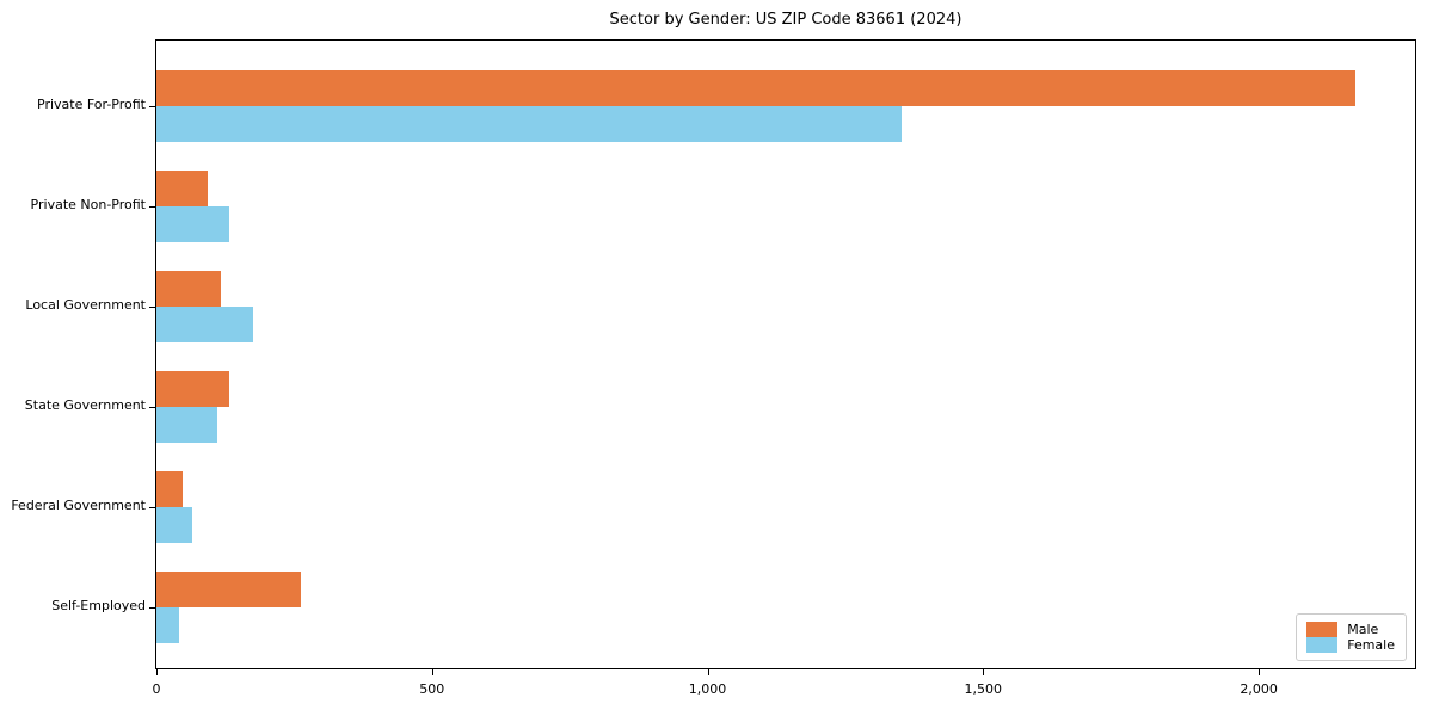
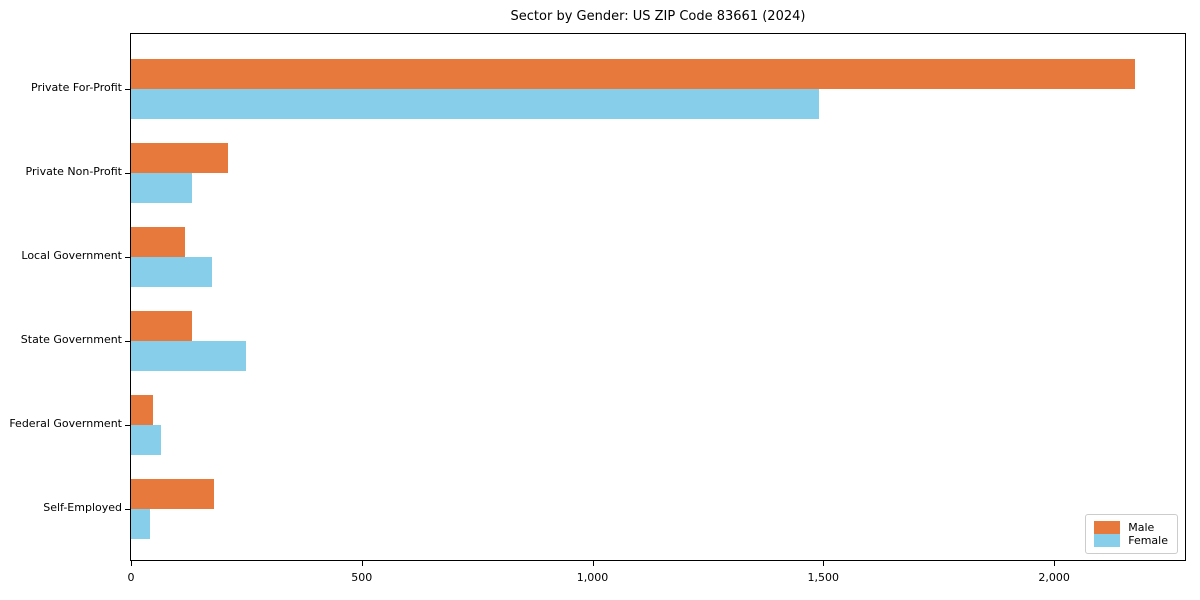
Female/Private For-Profit: 1350 -> 1490
Male/Private Non-Profit: 90 -> 210
Female/State Government: 110 -> 250
Male/Self-Employed: 260 -> 180
